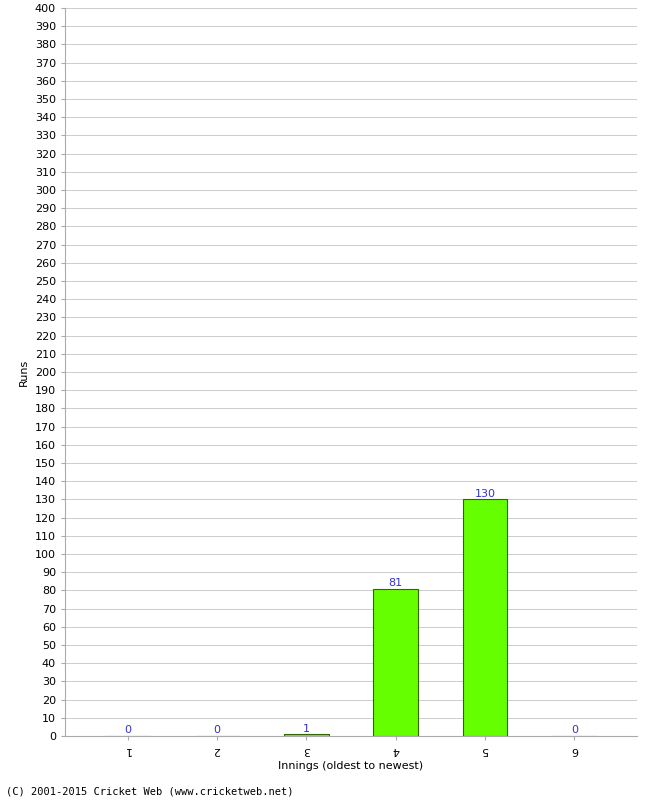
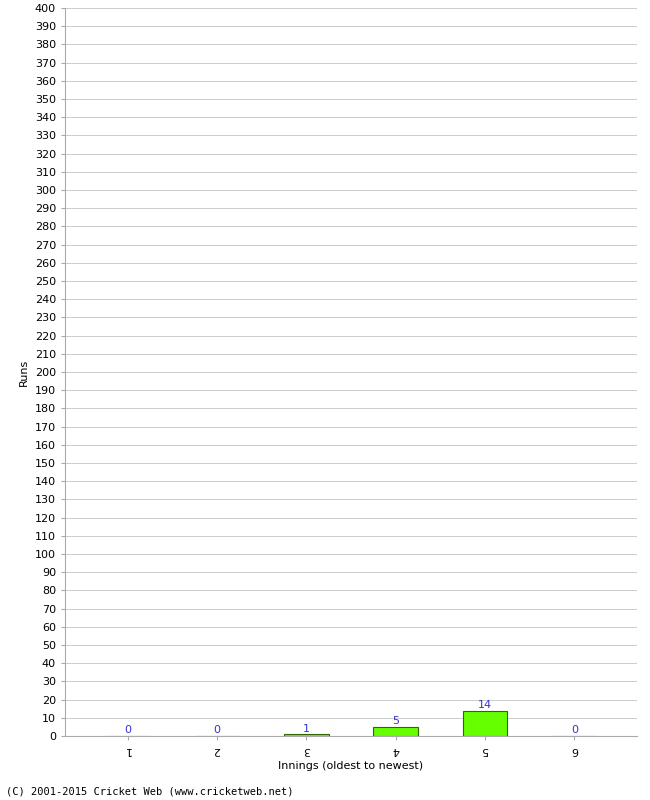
4: 81 -> 5
5: 130 -> 14
